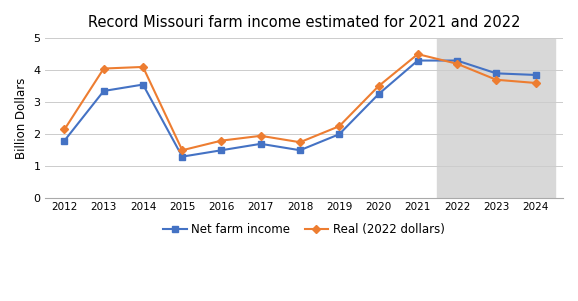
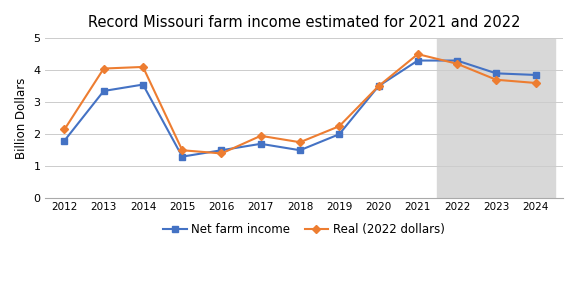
Real (2022 dollars)/2016: 1.80 -> 1.40
Net farm income/2020: 3.25 -> 3.50
